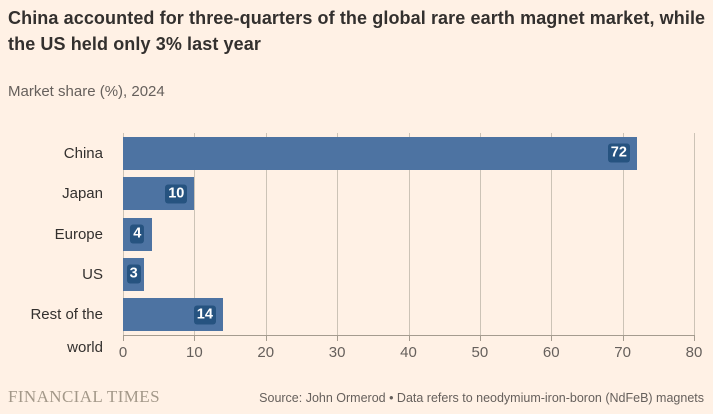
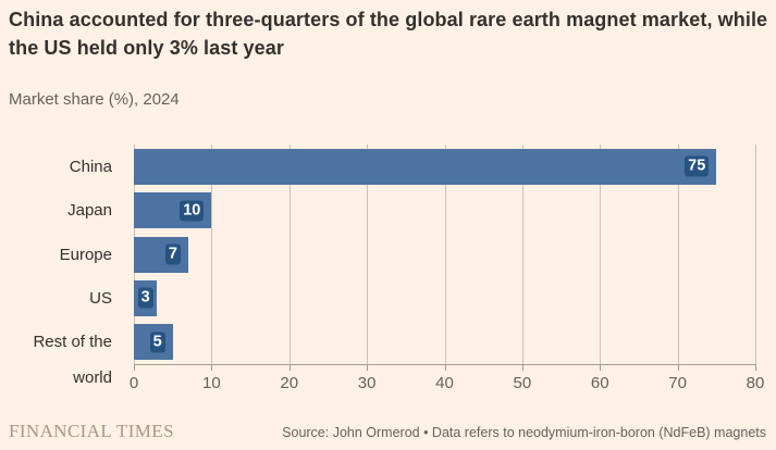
China: 72 -> 75
Europe: 4 -> 7
Rest of the world: 14 -> 5
